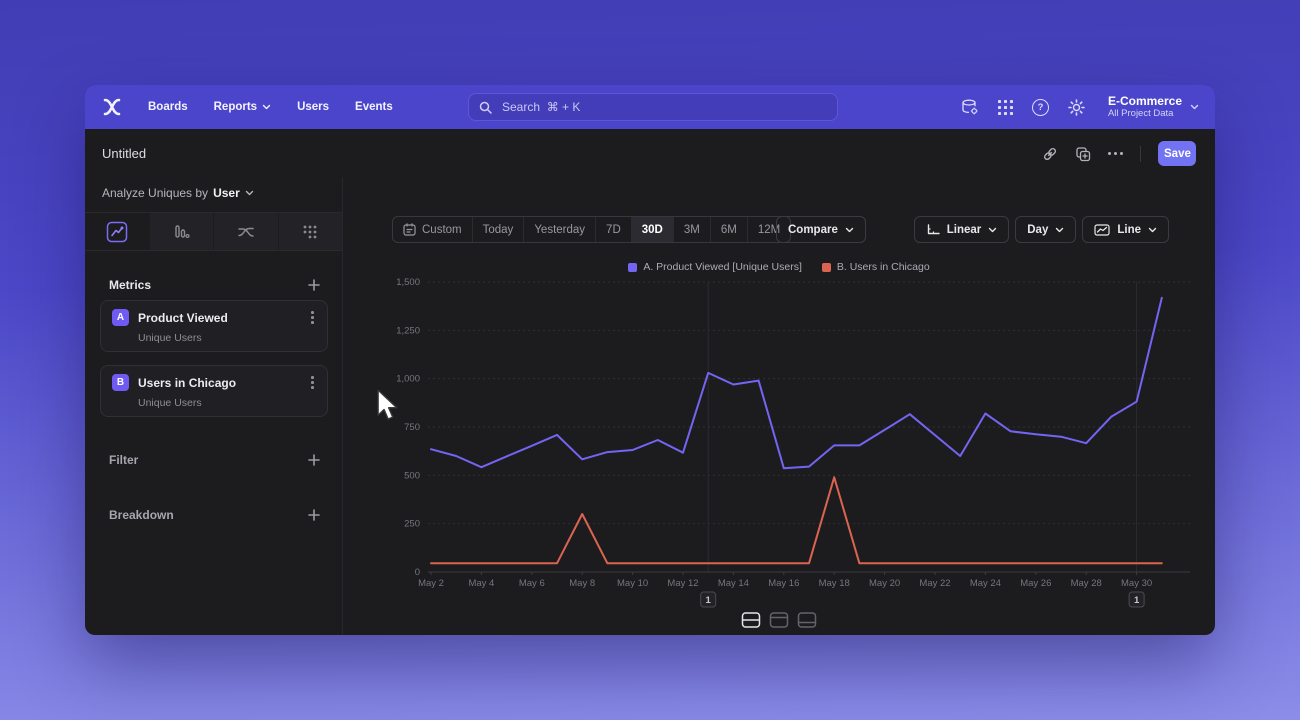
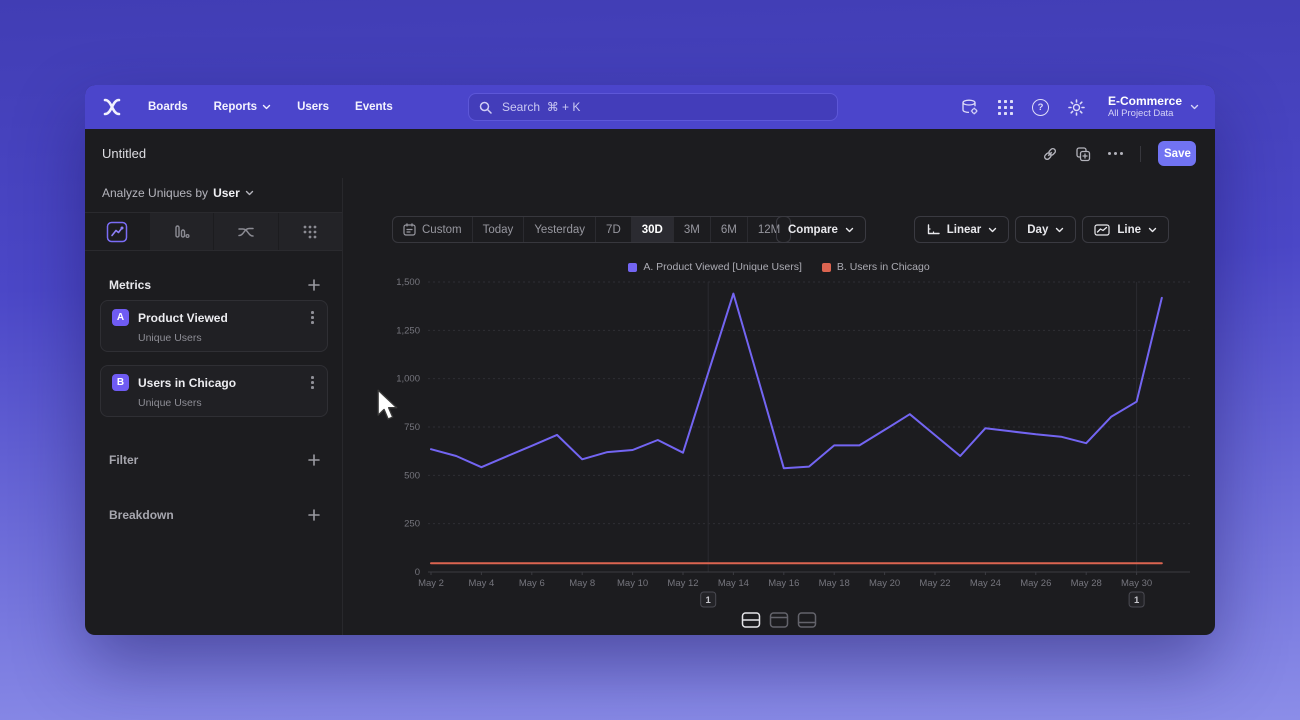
B. Users in Chicago/May 8: 300 -> 40
A. Product Viewed [Unique Users]/May 14: 970 -> 1440
B. Users in Chicago/May 18: 490 -> 40
A. Product Viewed [Unique Users]/May 24: 820 -> 740
